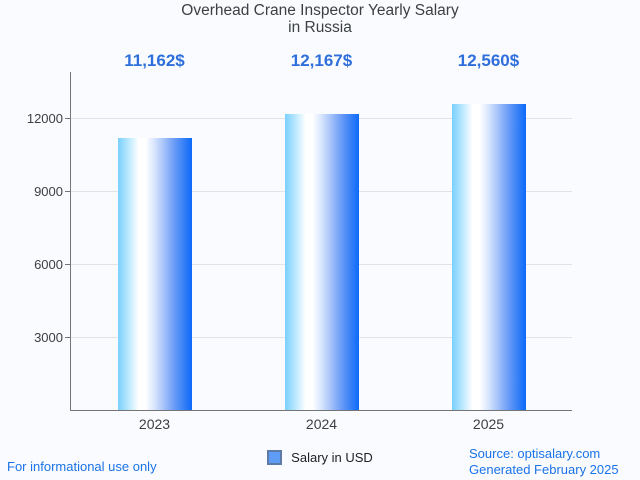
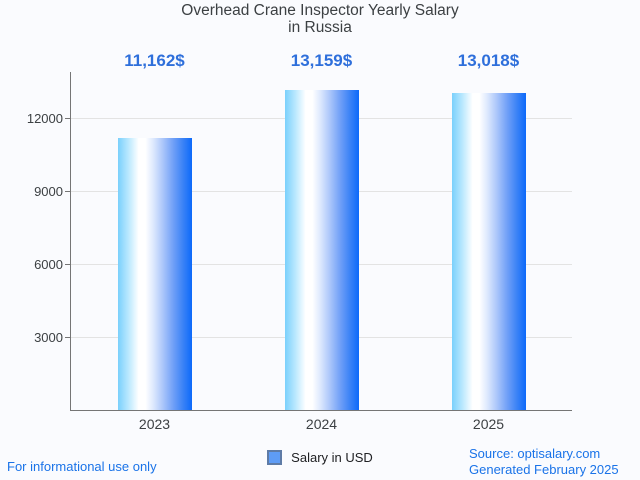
2024: 12,167 -> 13,159
2025: 12,560 -> 13,018
